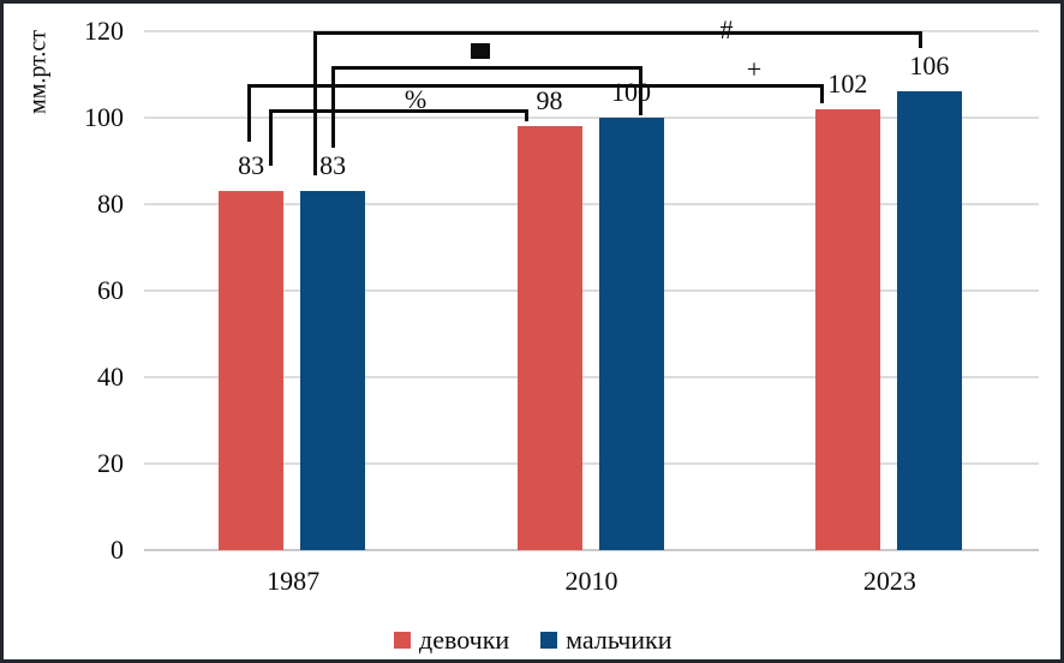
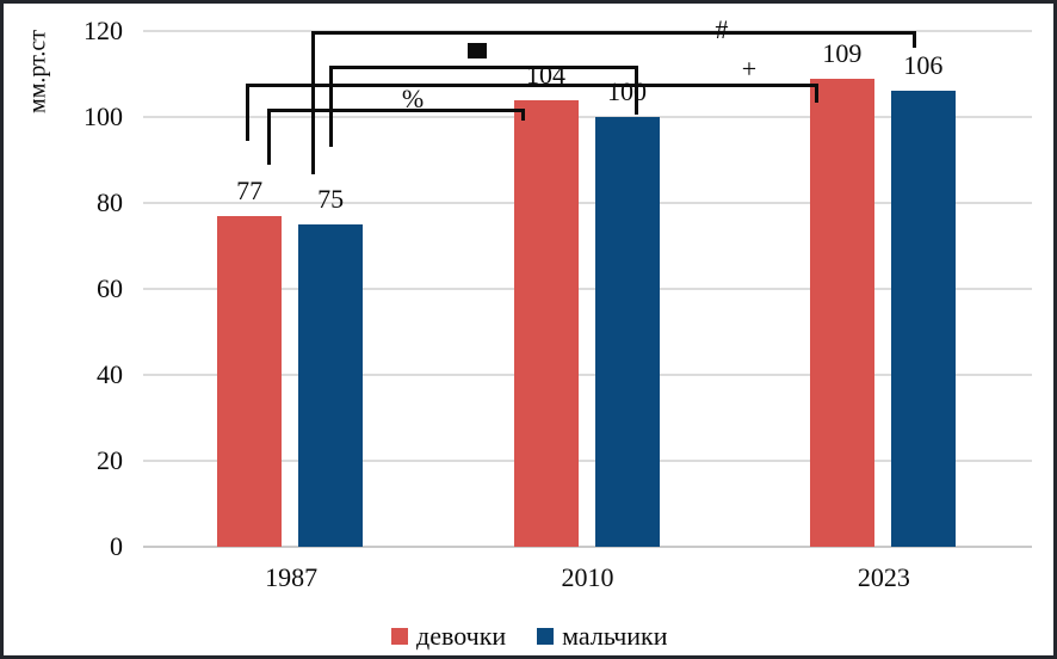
девочки/1987: 83 -> 77
мальчики/1987: 83 -> 75
девочки/2010: 98 -> 104
девочки/2023: 102 -> 109
